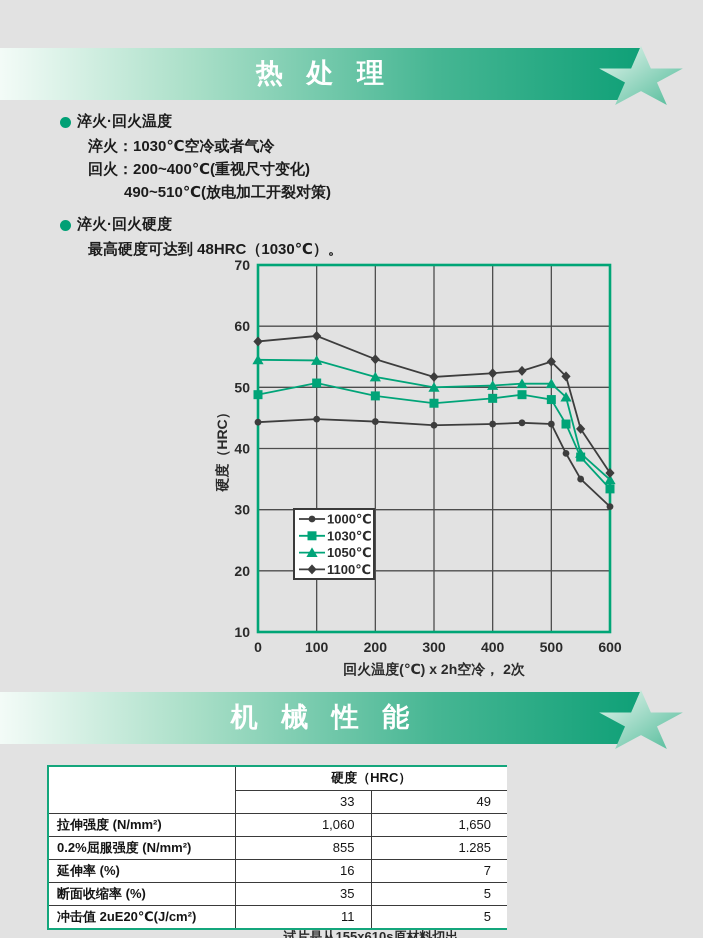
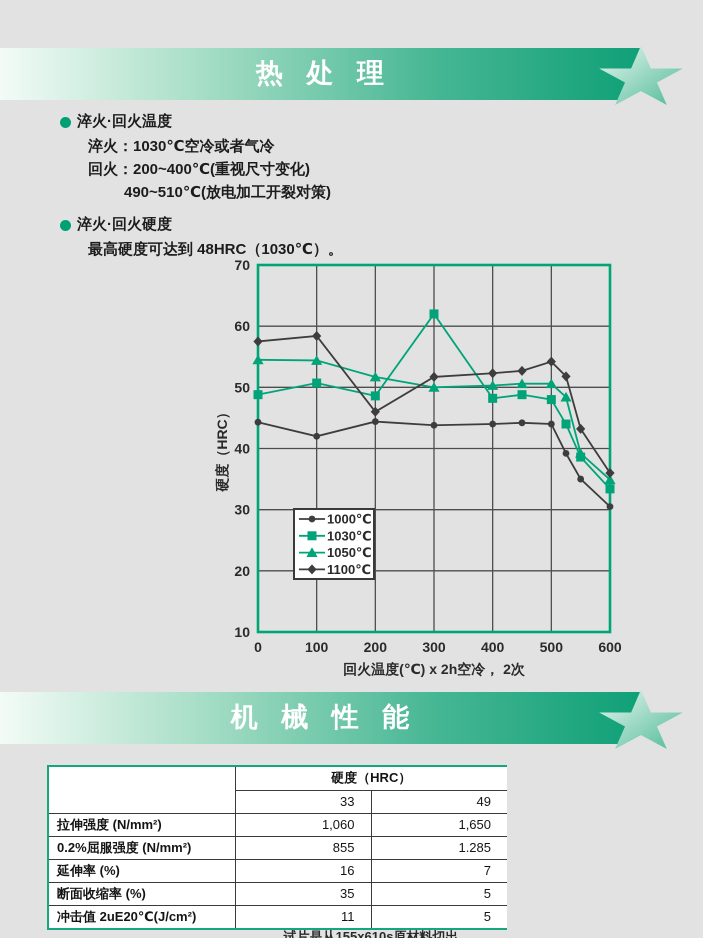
1000℃/100: 45 -> 42
1100℃/200: 55 -> 46
1030℃/300: 47 -> 62
